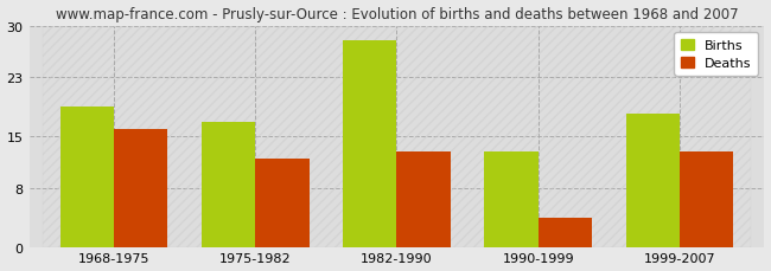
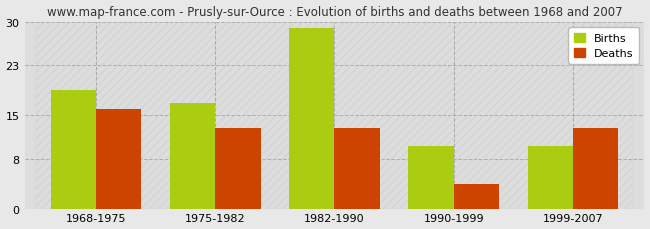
Deaths/1975-1982: 12 -> 13
Births/1982-1990: 28 -> 29
Births/1990-1999: 13 -> 10
Births/1999-2007: 18 -> 10
